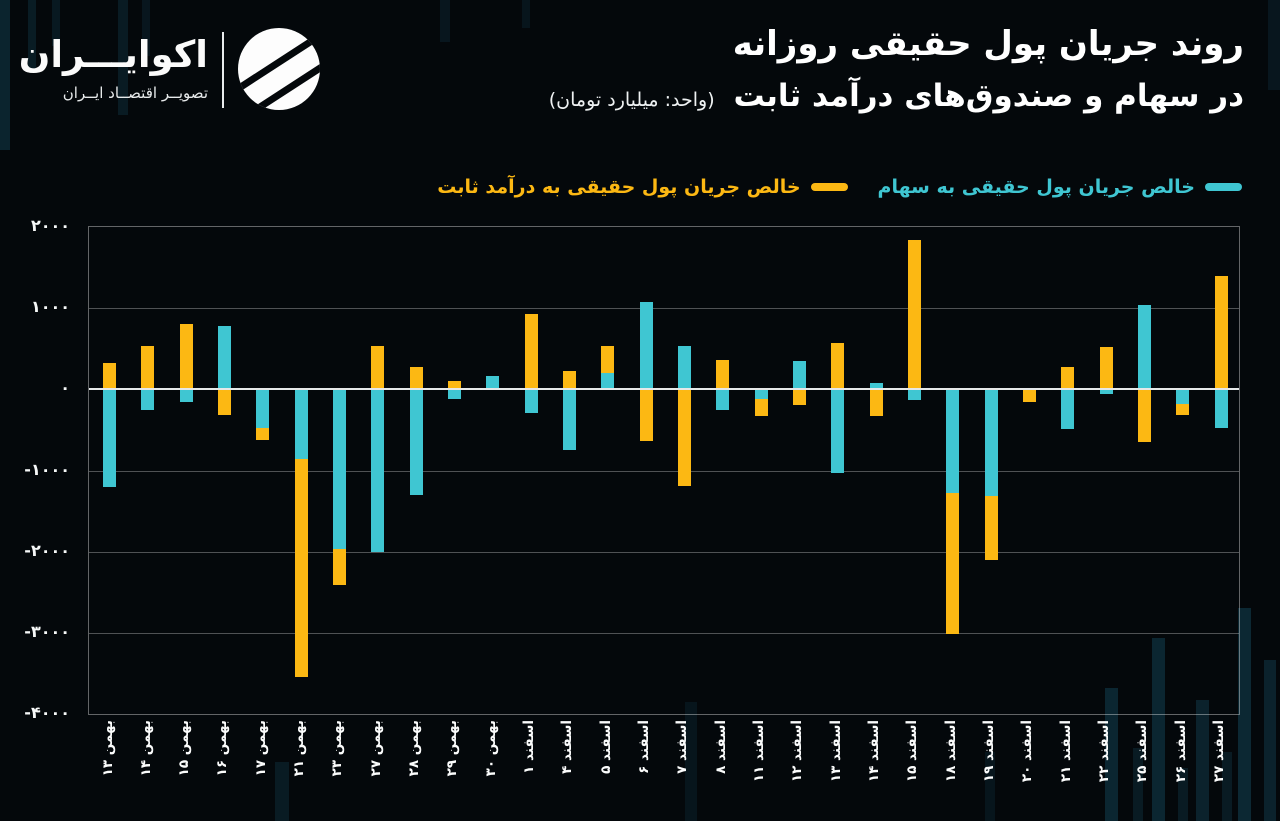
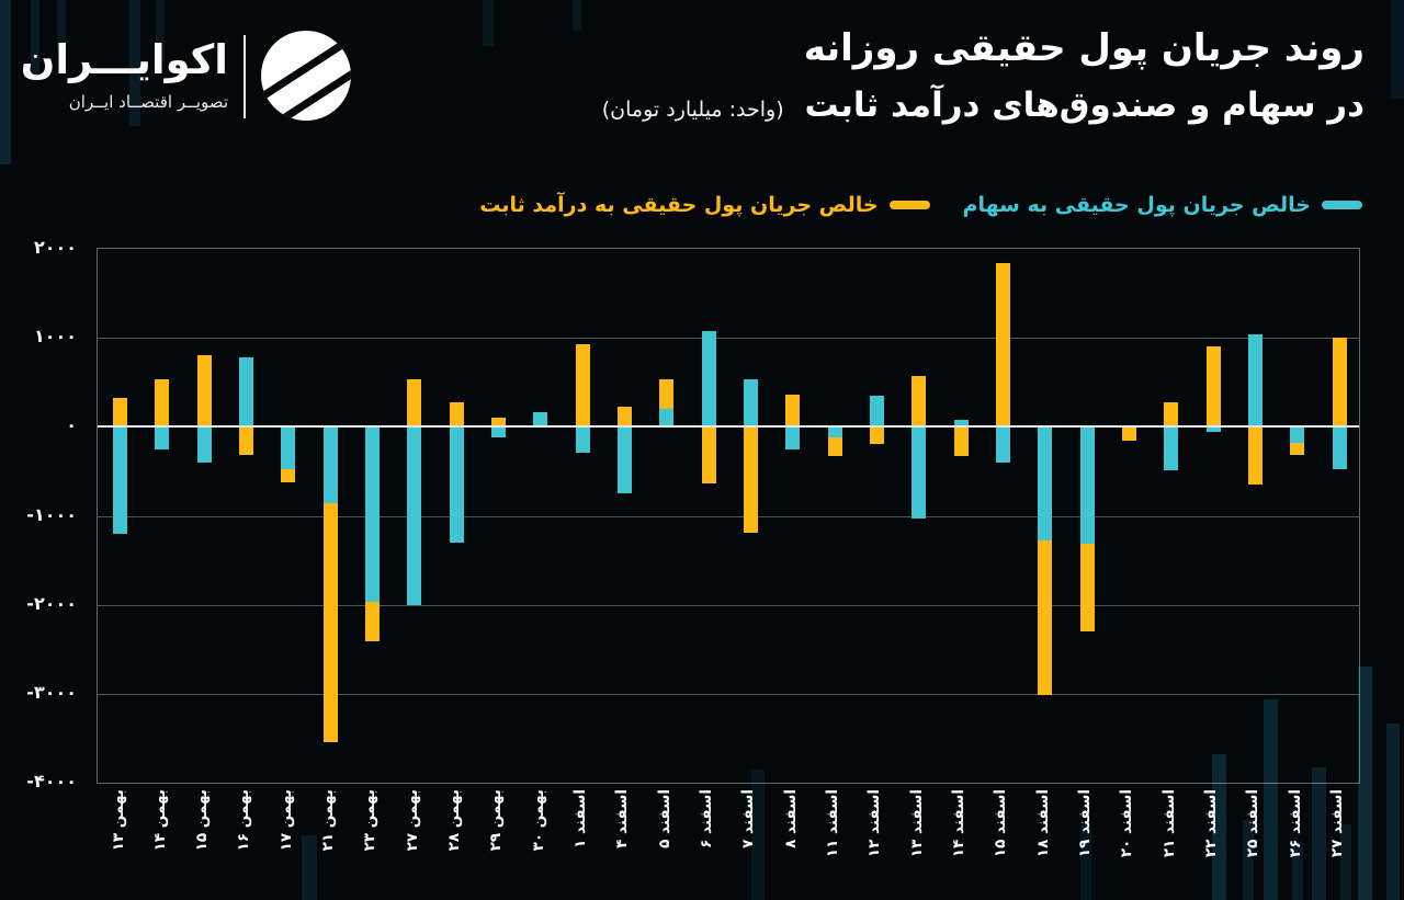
خالص جریان پول حقیقی به سهام/بهمن ۱۵: -200 -> -400
خالص جریان پول حقیقی به سهام/اسفند ۱۵: -100 -> -400
خالص جریان پول حقیقی به درآمد ثابت/اسفند ۱۹: -2100 -> -2300
خالص جریان پول حقیقی به درآمد ثابت/اسفند ۲۲: 500 -> 900
خالص جریان پول حقیقی به درآمد ثابت/اسفند ۲۷: 1400 -> 1000
